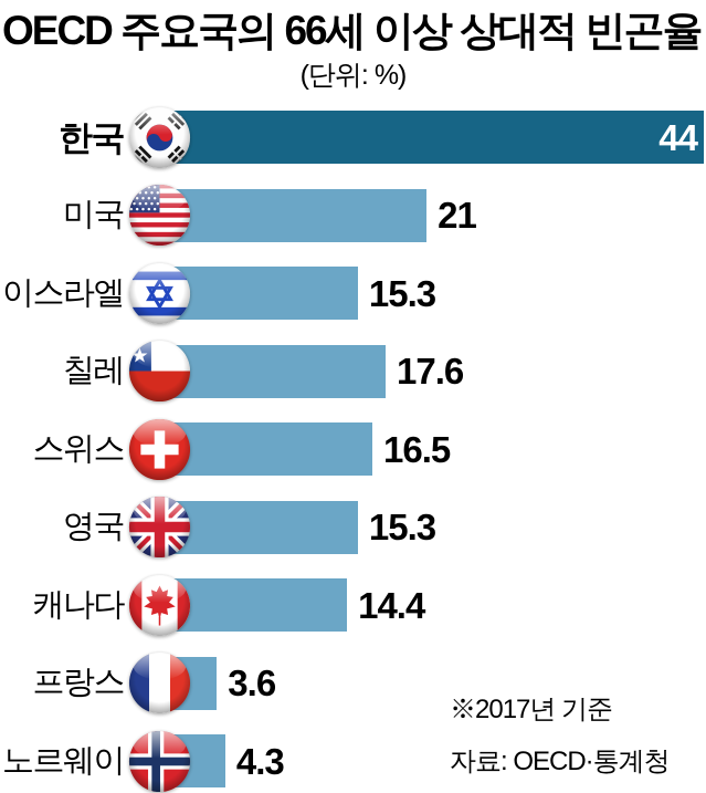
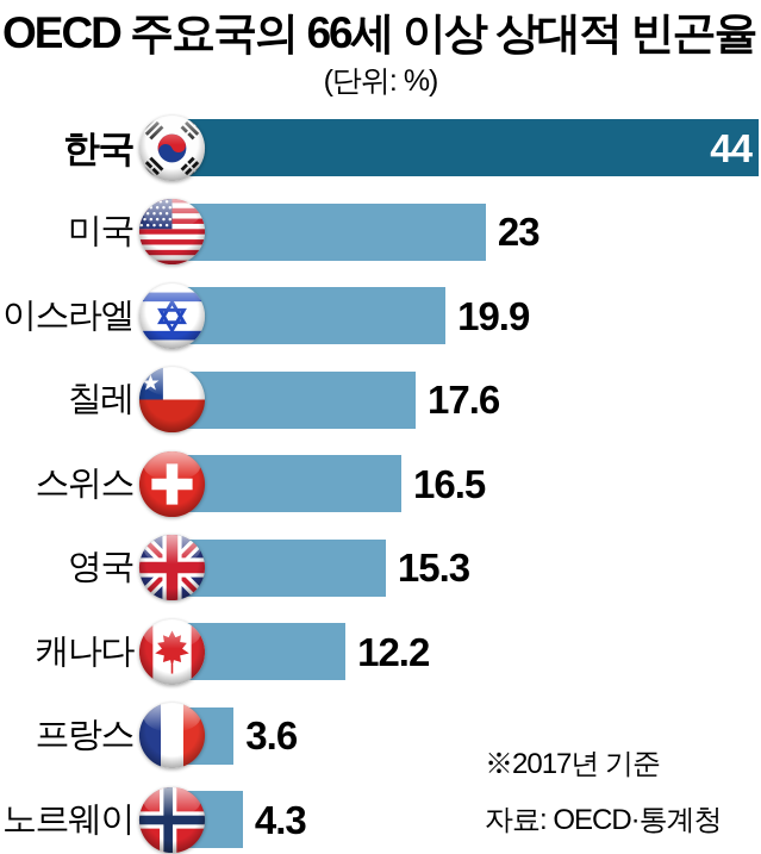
미국: 21 -> 23
이스라엘: 15.3 -> 19.9
캐나다: 14.4 -> 12.2
